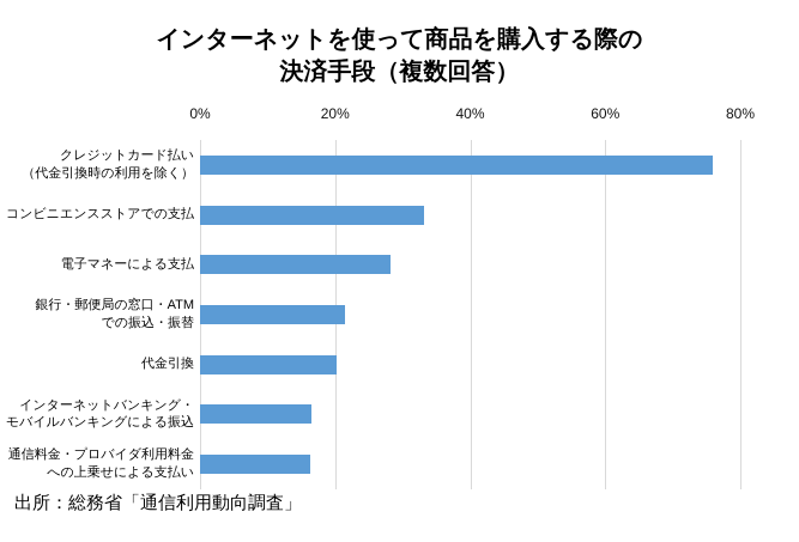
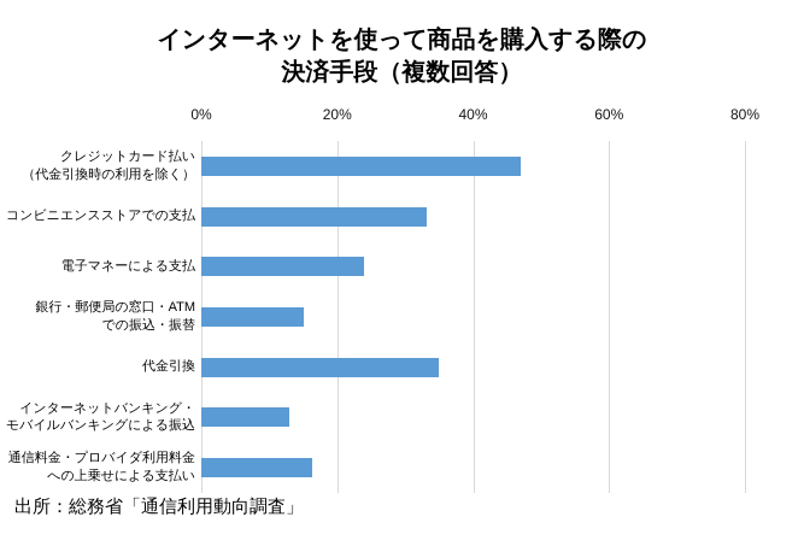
クレジットカード払い（代金引換時の利用を除く）: 76% -> 47%
電子マネーによる支払: 28% -> 24%
銀行・郵便局の窓口・ATMでの振込・振替: 22% -> 15%
代金引換: 20% -> 35%
インターネットバンキング・モバイルバンキングによる振込: 16% -> 13%
